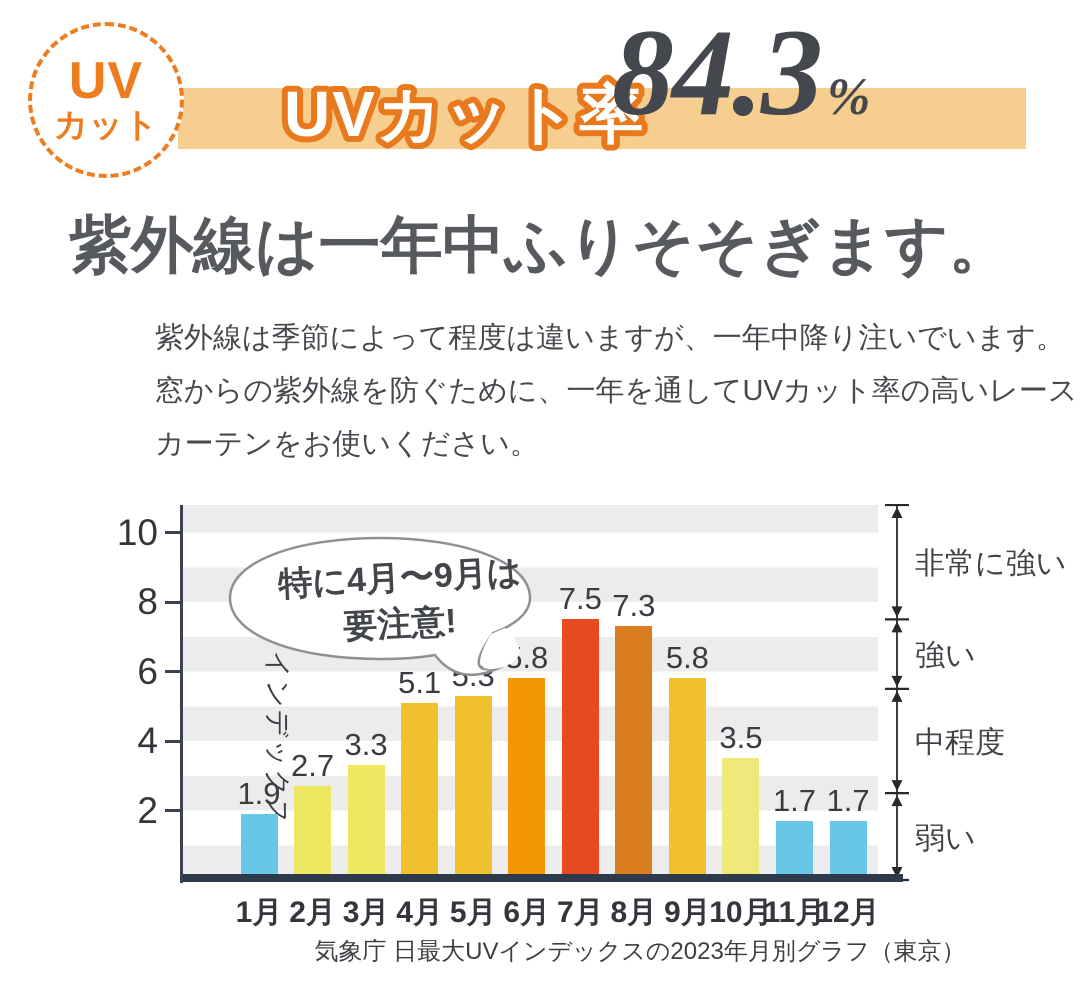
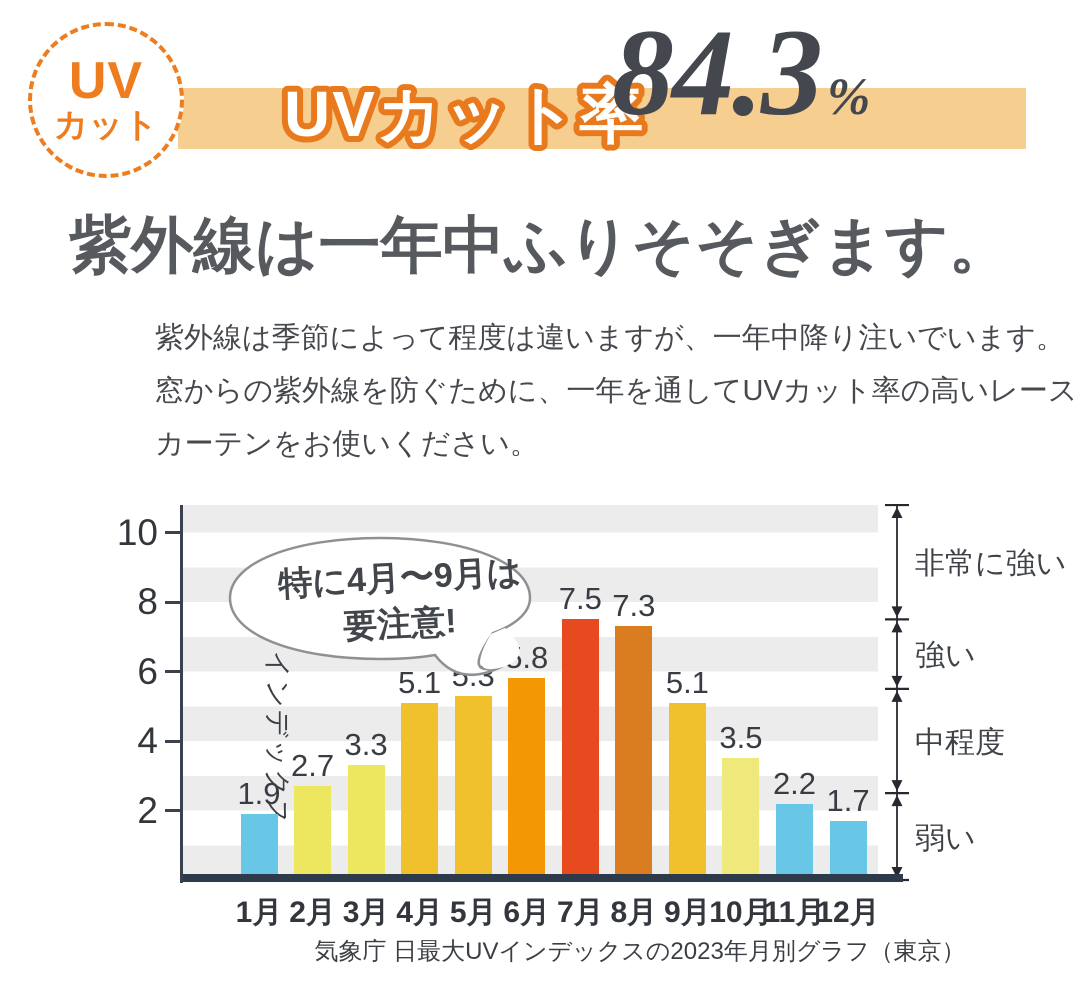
9月: 5.8 -> 5.1
11月: 1.7 -> 2.2
